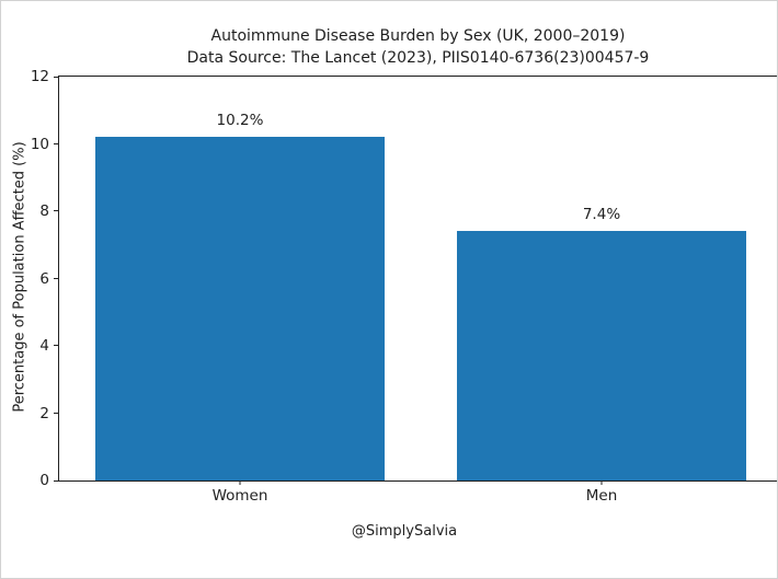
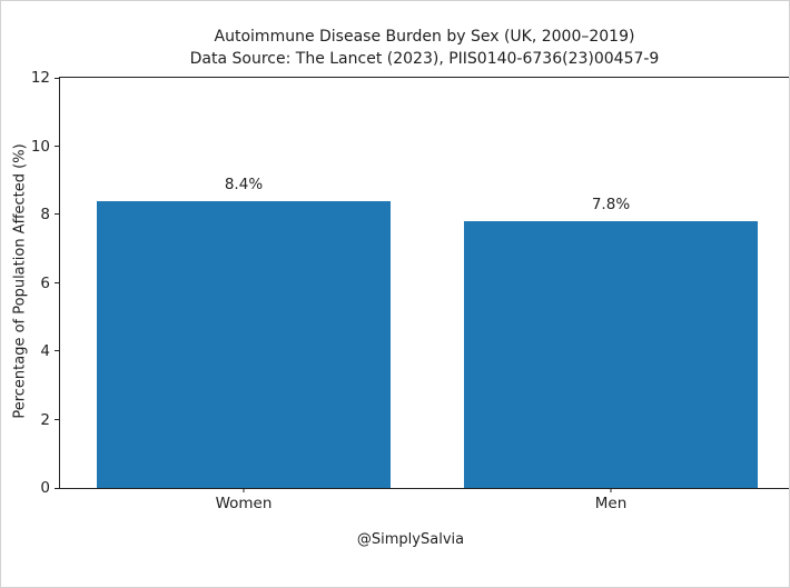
Women: 10.2% -> 8.4%
Men: 7.4% -> 7.8%
